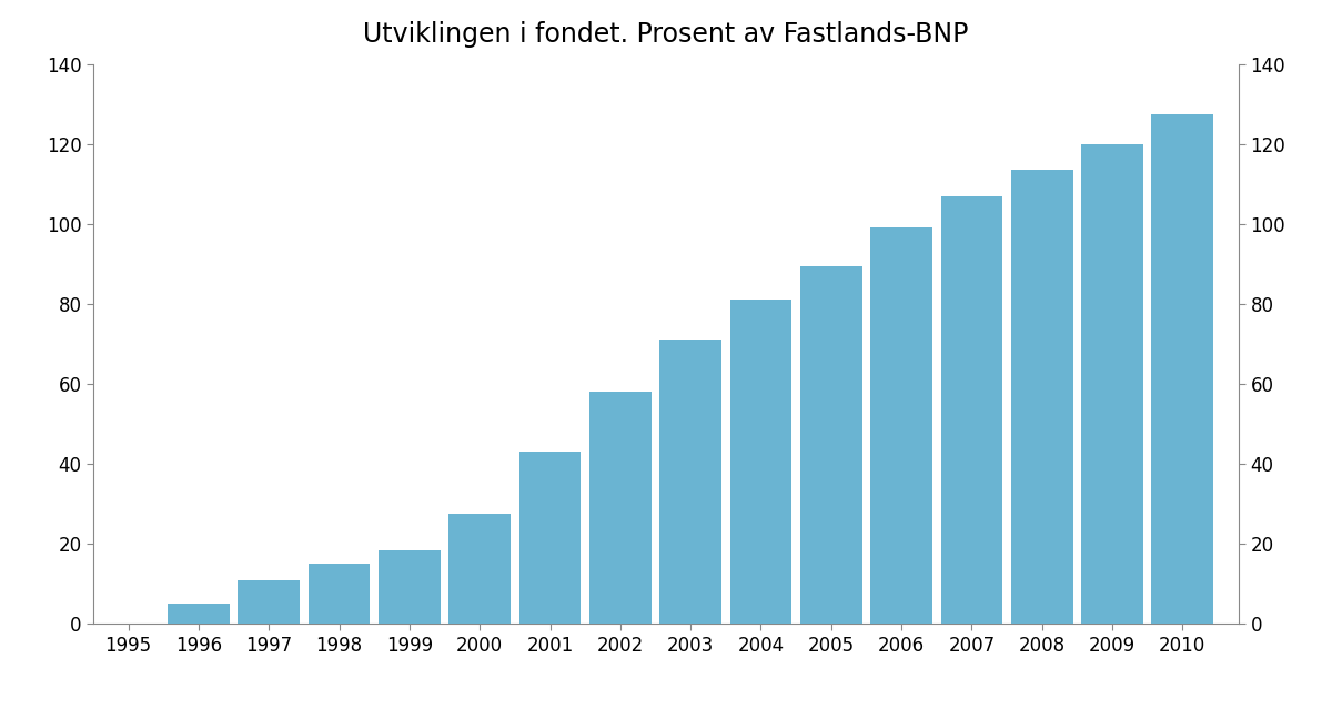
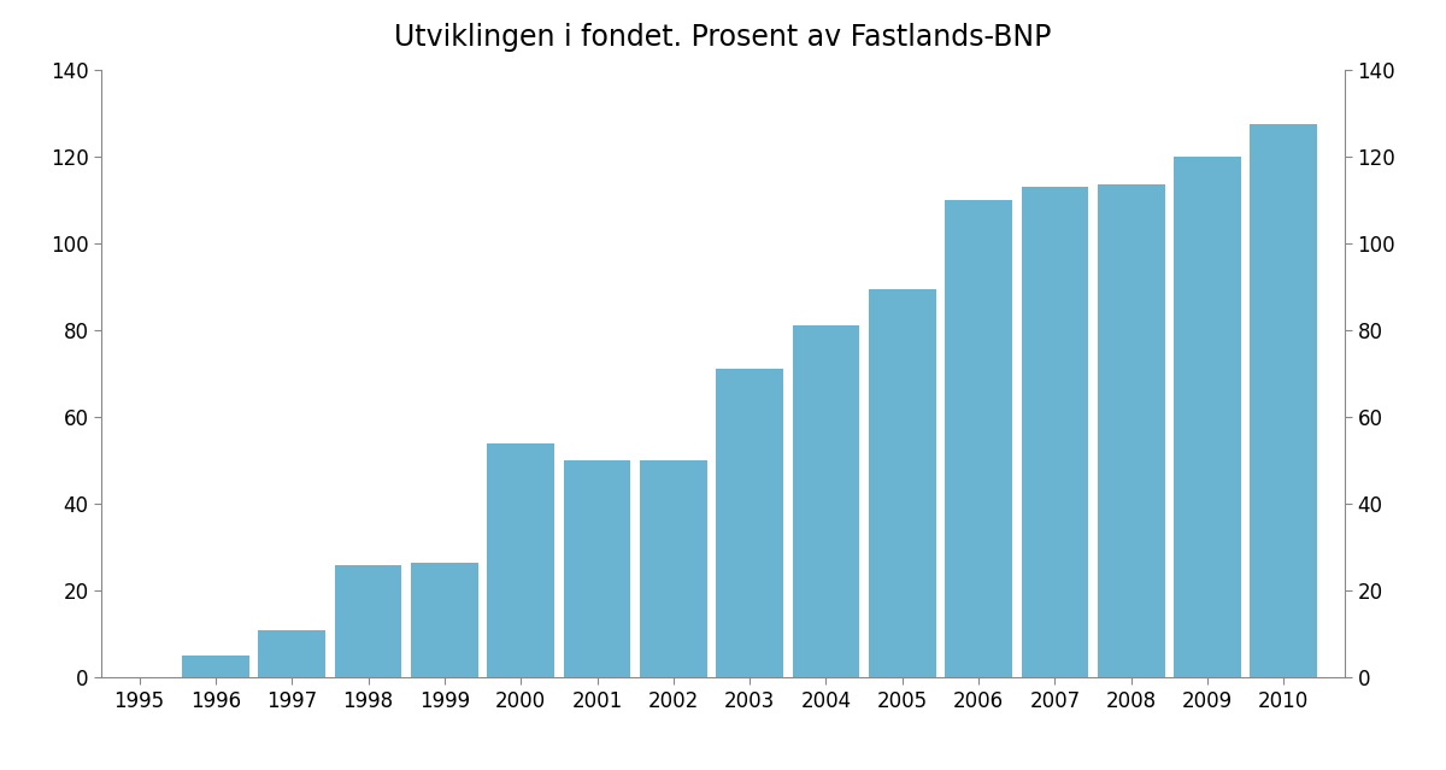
1998: 15.0 -> 26.0
1999: 18.5 -> 26.5
2000: 27.5 -> 54.0
2001: 43.0 -> 50.0
2002: 58.0 -> 50.0
2006: 99.0 -> 110.0
2007: 107.0 -> 113.0
